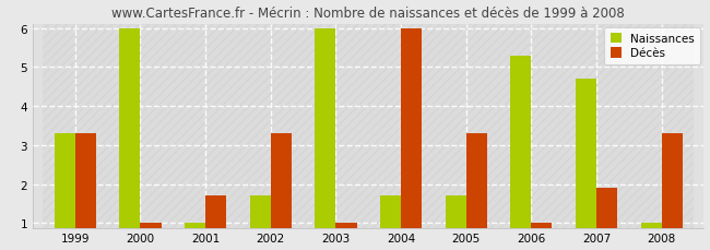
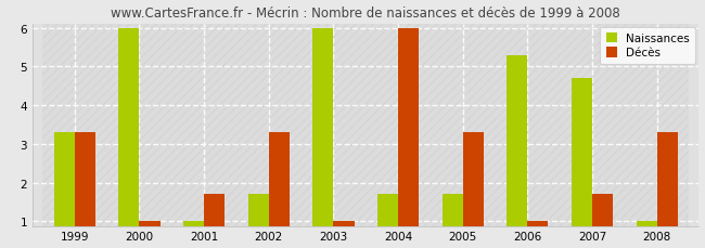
Décès/2007: 1.9 -> 1.7
